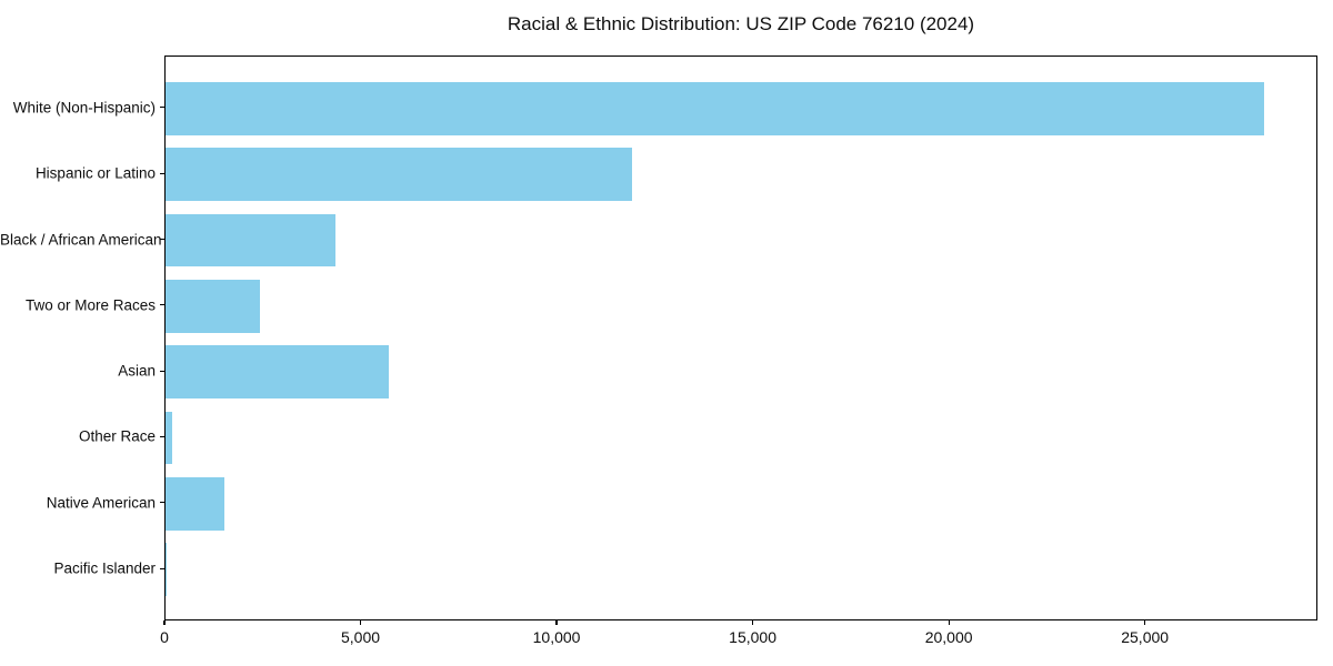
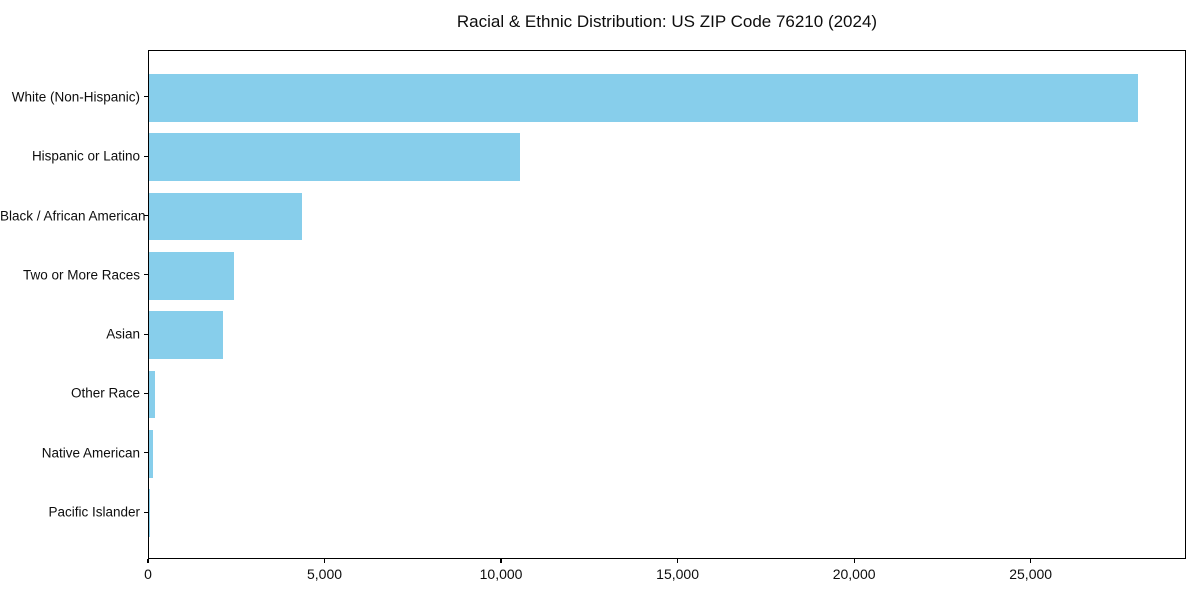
Hispanic or Latino: 11900 -> 10500
Asian: 5700 -> 2100
Native American: 1500 -> 100
